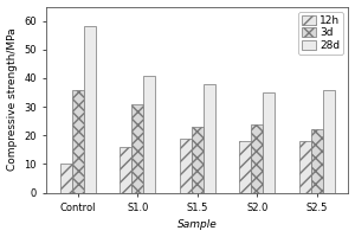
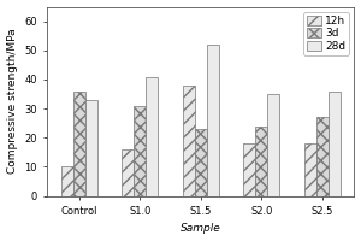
28d/Control: 58 -> 33
12h/S1.5: 19 -> 38
28d/S1.5: 38 -> 52
3d/S2.5: 22 -> 27
